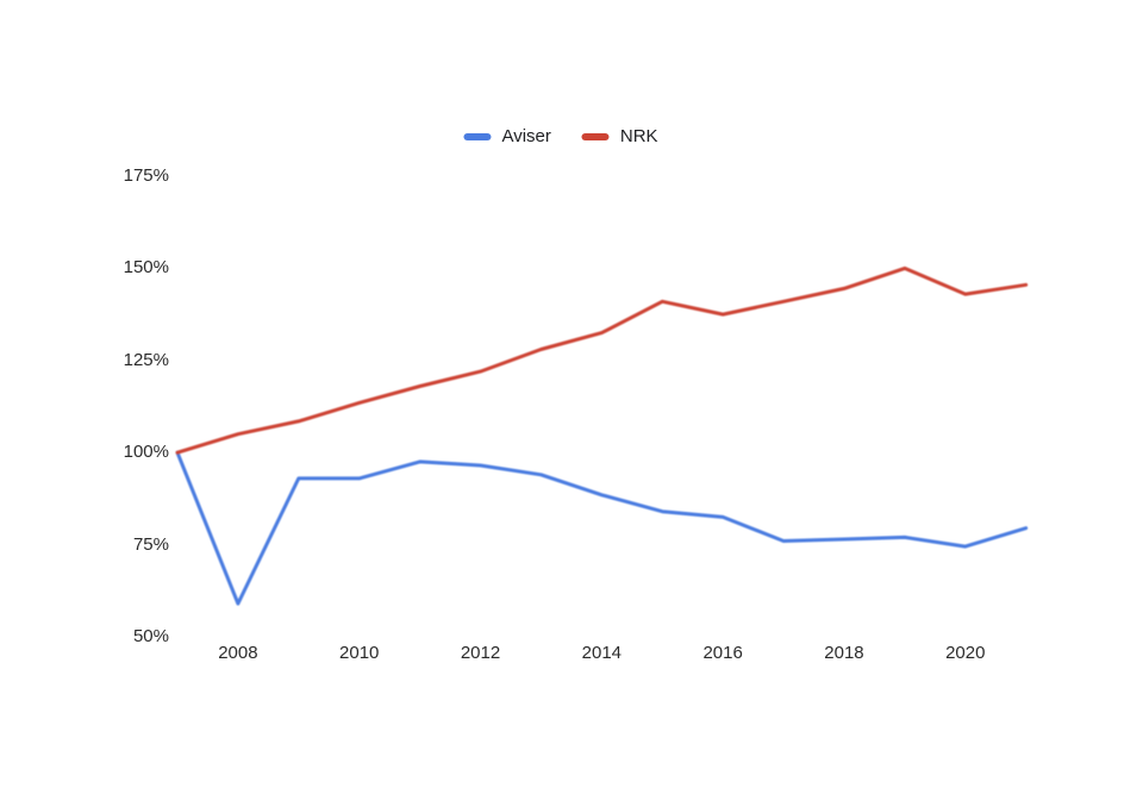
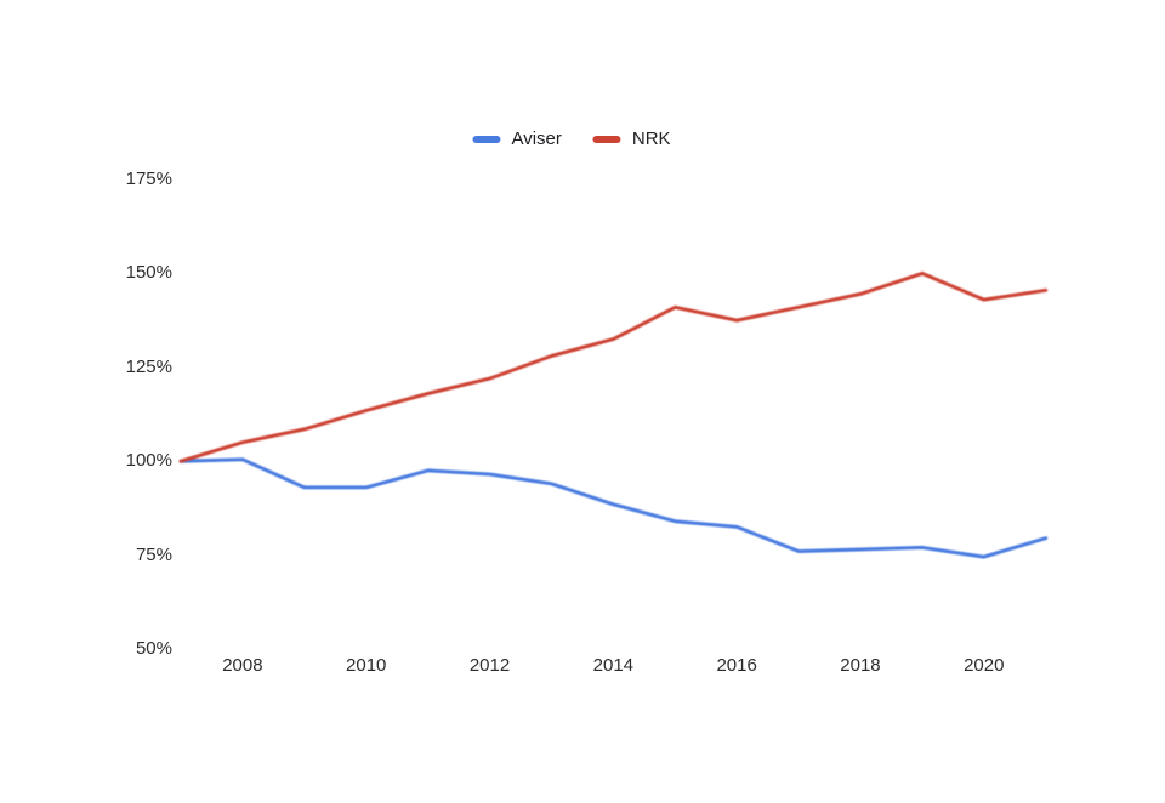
Aviser/2008: 59% -> 100%
